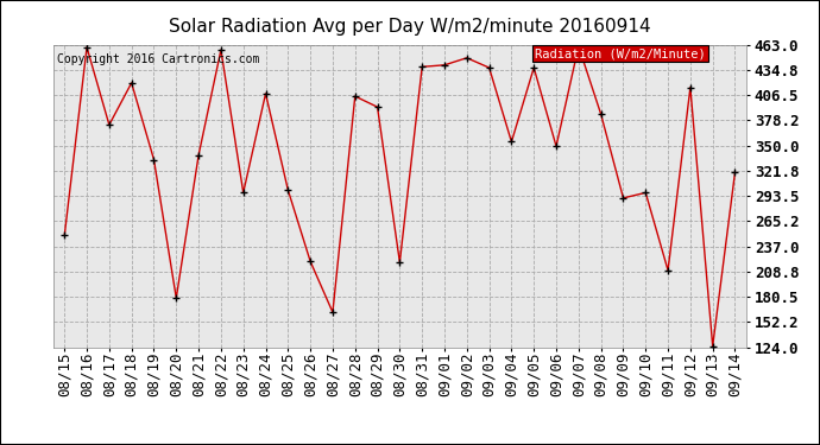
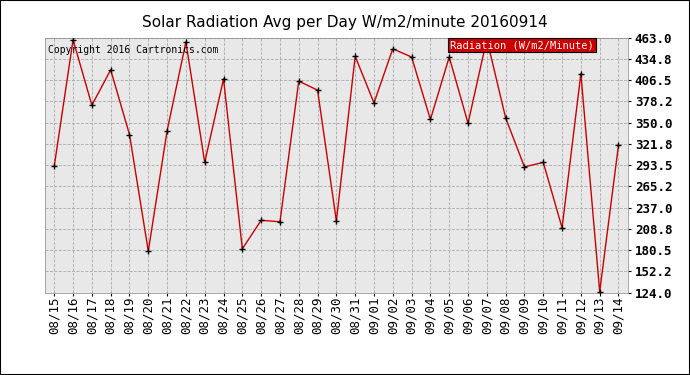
08/15: 249 -> 292
08/25: 300 -> 182
08/27: 163 -> 218
09/01: 440 -> 376
09/08: 385 -> 356
